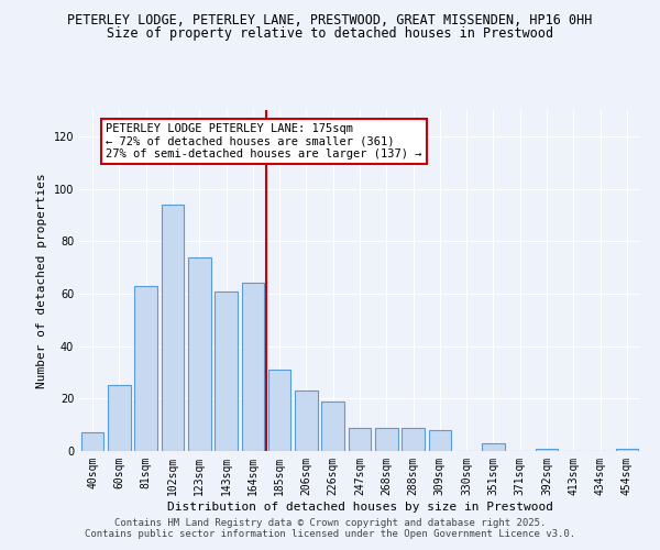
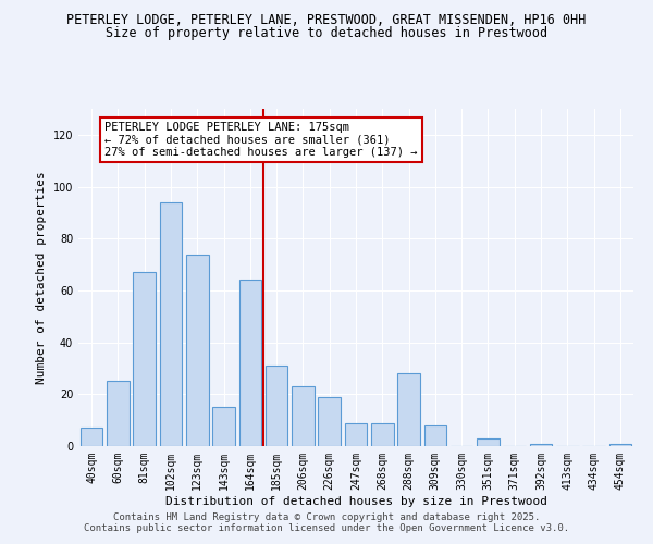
81sqm: 63 -> 67
143sqm: 61 -> 15
288sqm: 9 -> 28
